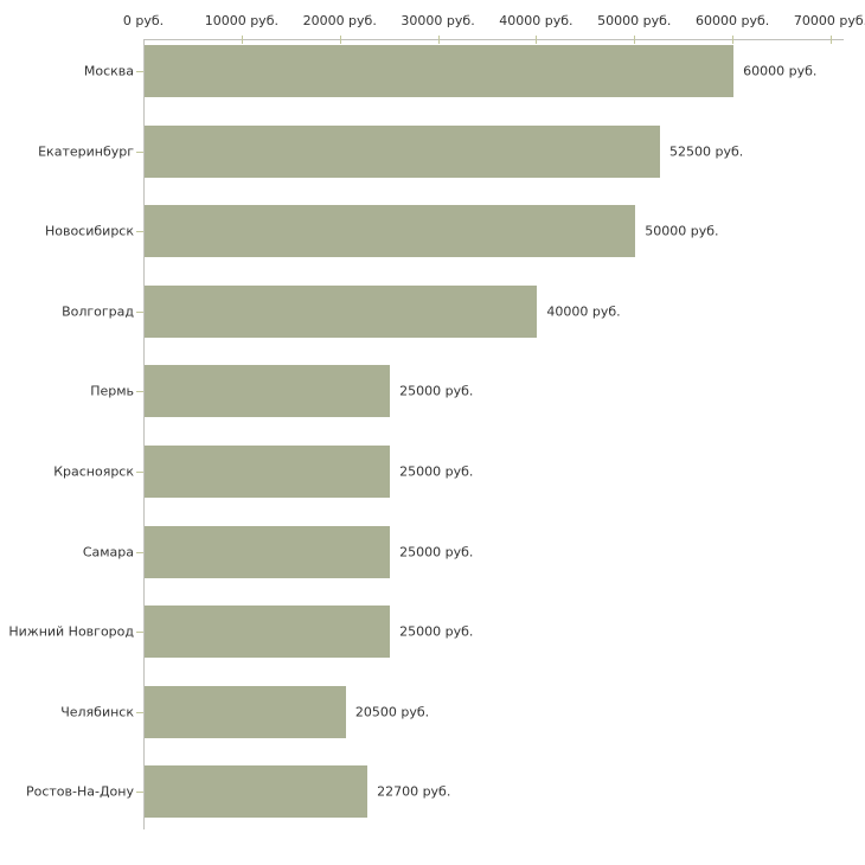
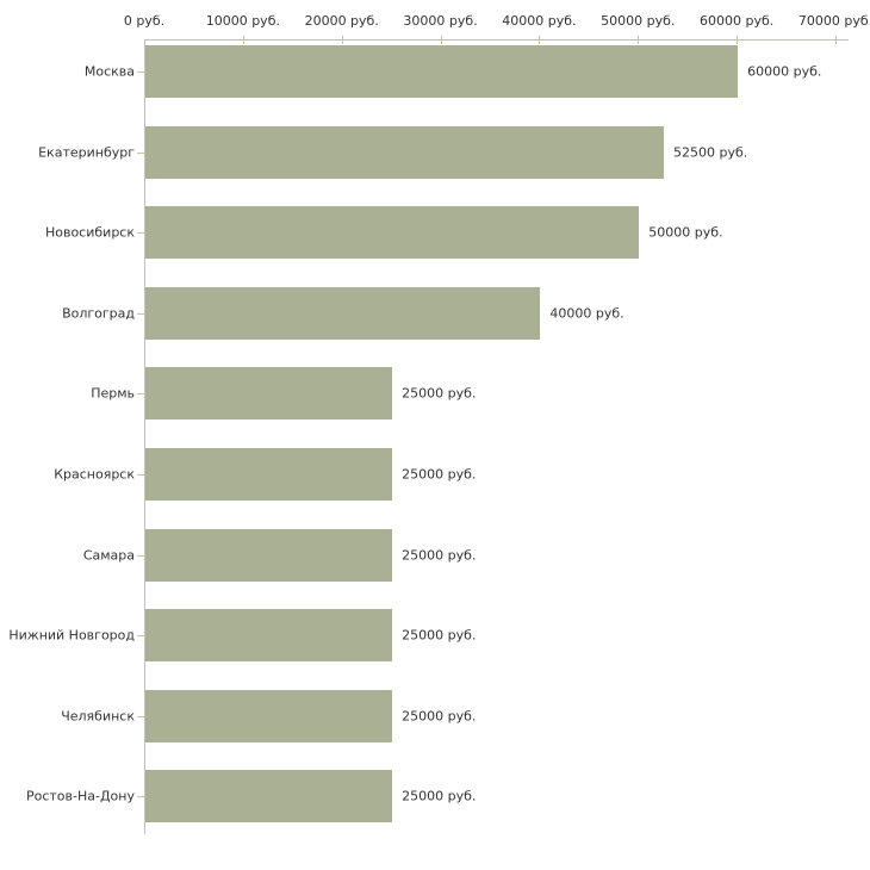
Челябинск: 20500 -> 25000
Ростов-На-Дону: 22700 -> 25000
